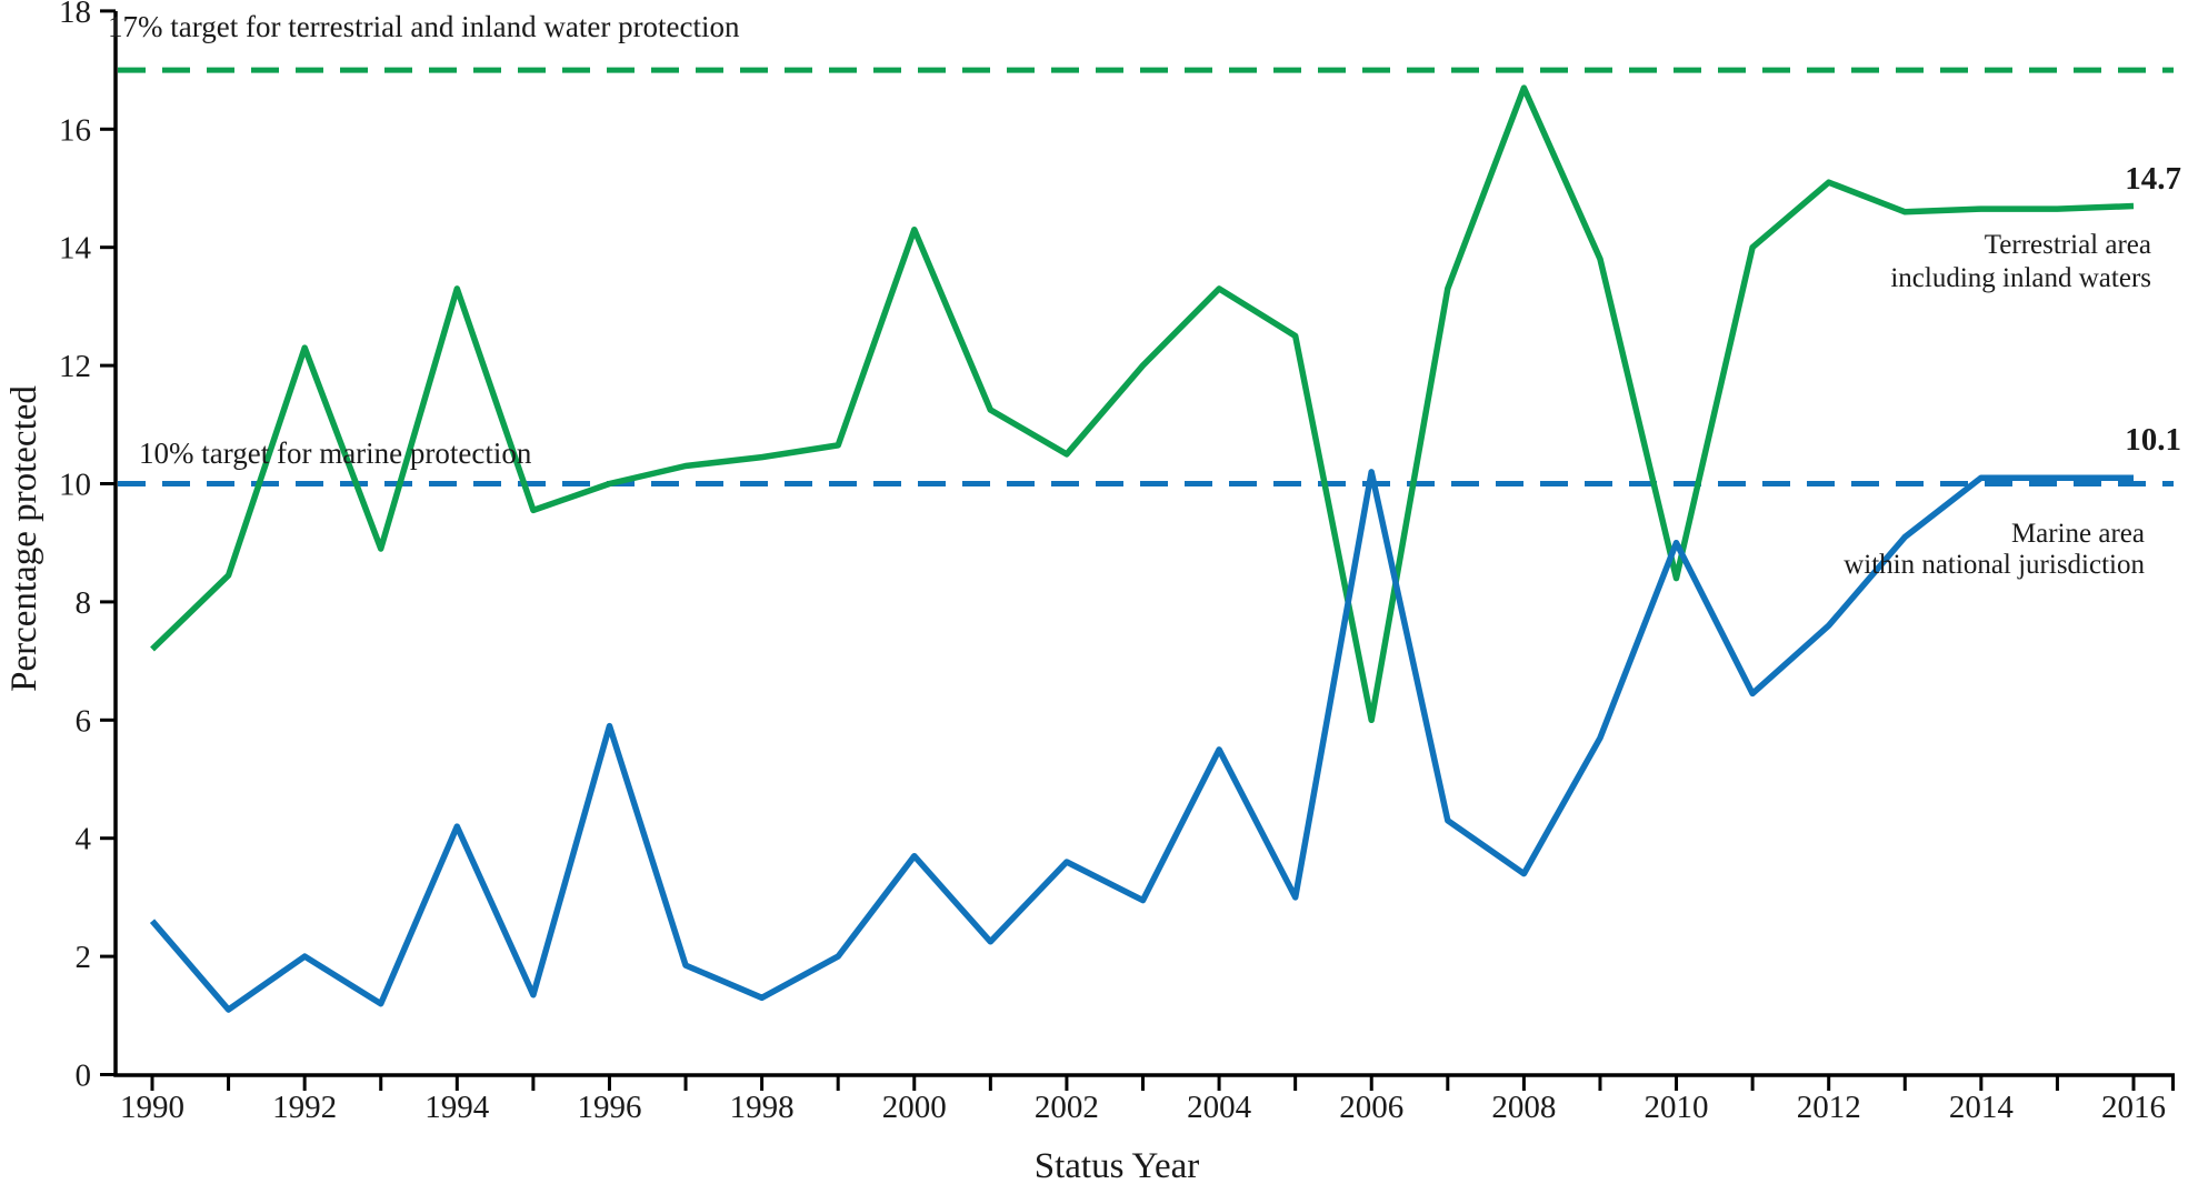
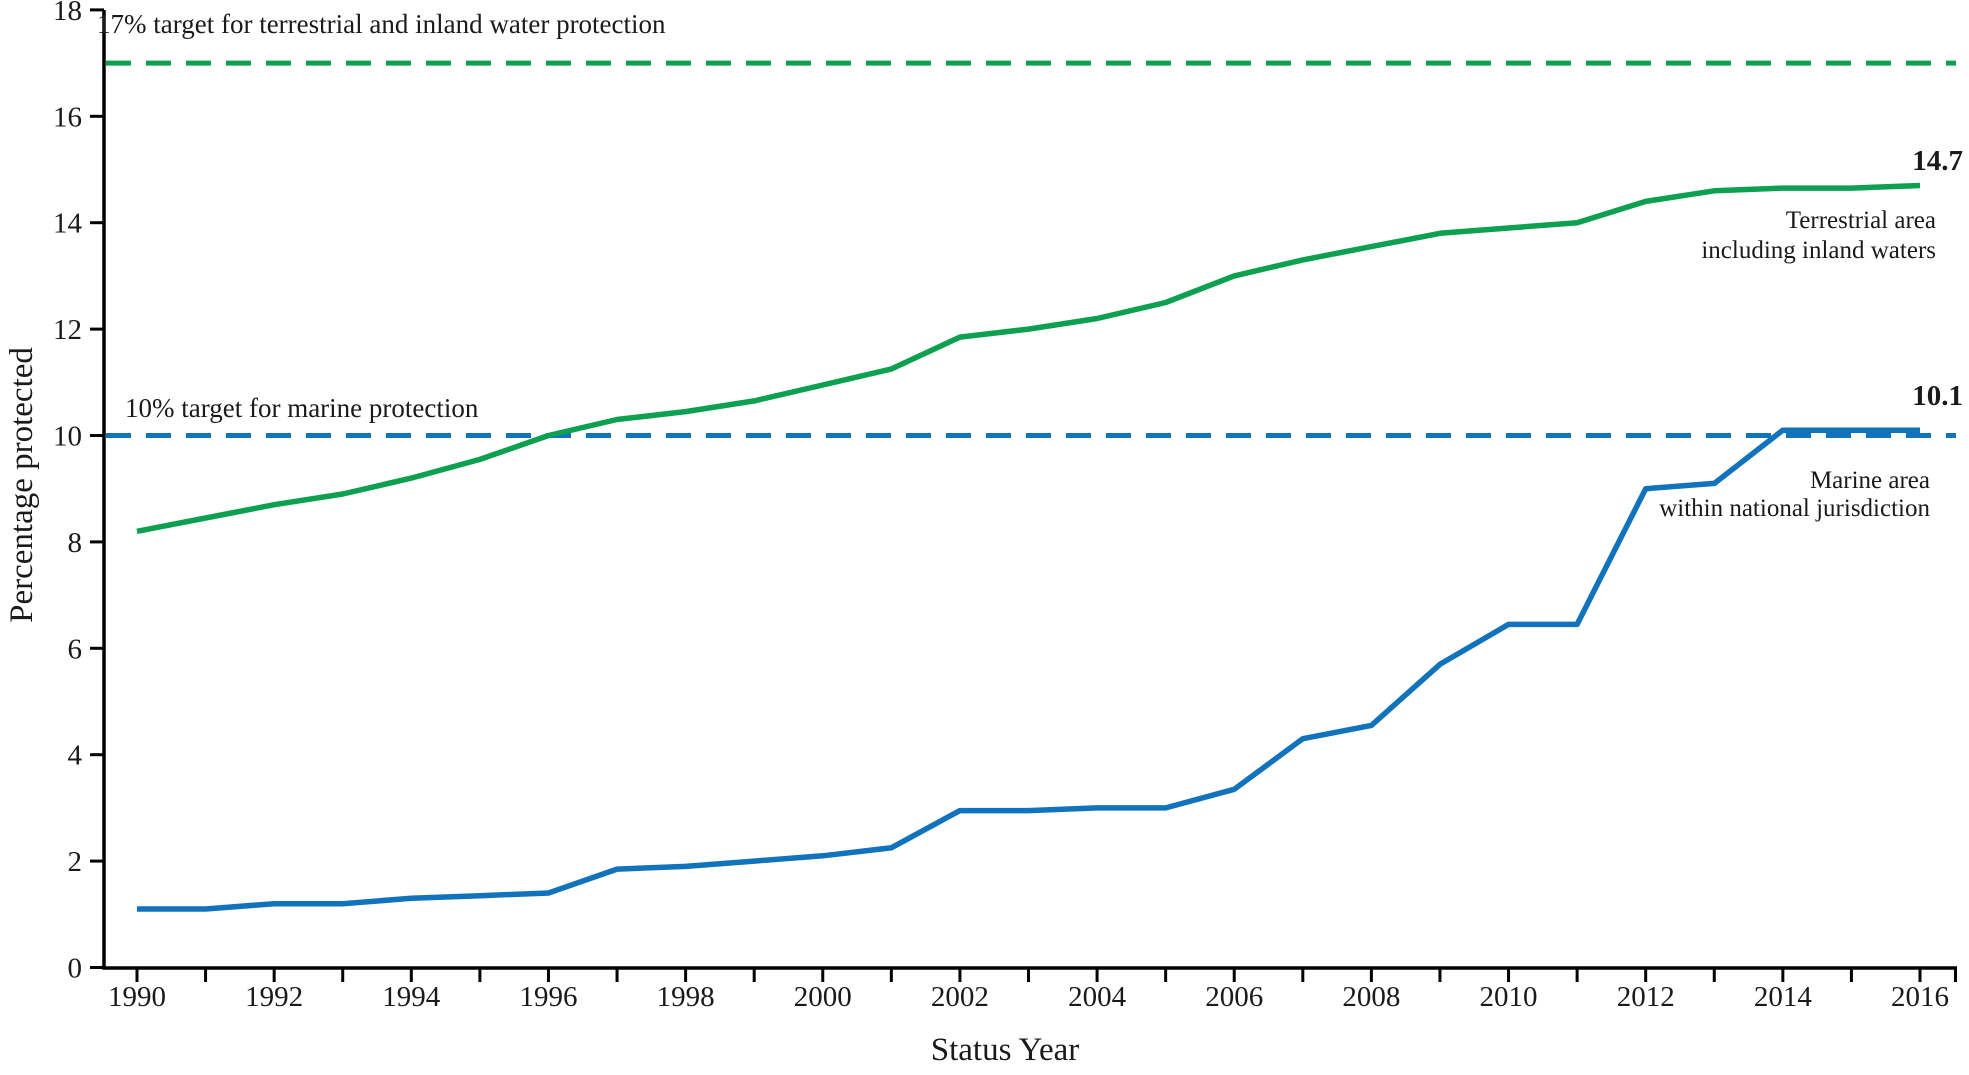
Terrestrial area including inland waters/1990: 7.2 -> 8.2
Marine area within national jurisdiction/1990: 2.6 -> 1.1
Terrestrial area including inland waters/1992: 12.3 -> 8.7
Marine area within national jurisdiction/1992: 2.0 -> 1.2
Terrestrial area including inland waters/1994: 13.3 -> 9.2
Marine area within national jurisdiction/1994: 4.2 -> 1.3
Marine area within national jurisdiction/1996: 5.9 -> 1.4
Marine area within national jurisdiction/1998: 1.3 -> 1.9
Terrestrial area including inland waters/2000: 14.3 -> 10.9
Marine area within national jurisdiction/2000: 3.7 -> 2.1
Terrestrial area including inland waters/2002: 10.5 -> 11.8
Marine area within national jurisdiction/2002: 3.6 -> 3.0
Terrestrial area including inland waters/2004: 13.3 -> 12.2
Marine area within national jurisdiction/2004: 5.5 -> 3.0
Terrestrial area including inland waters/2006: 6.0 -> 13.0
Marine area within national jurisdiction/2006: 10.2 -> 3.4
Terrestrial area including inland waters/2008: 16.7 -> 13.6
Marine area within national jurisdiction/2008: 3.4 -> 4.5
Terrestrial area including inland waters/2010: 8.4 -> 13.9
Marine area within national jurisdiction/2010: 9.0 -> 6.5
Terrestrial area including inland waters/2012: 15.1 -> 14.4
Marine area within national jurisdiction/2012: 7.6 -> 9.0
